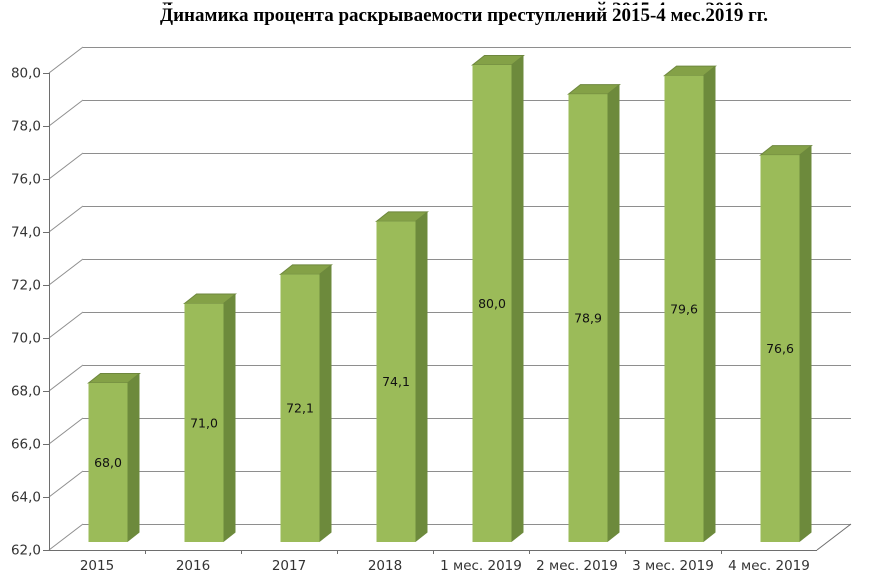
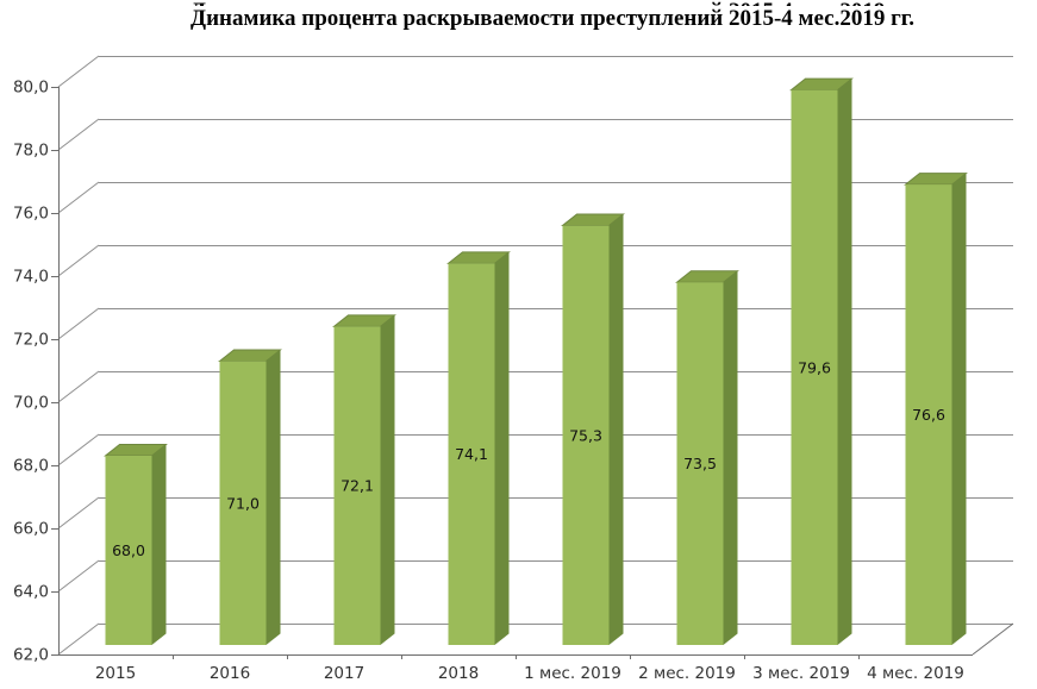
1 мес. 2019: 80,0 -> 75,3
2 мес. 2019: 78,9 -> 73,5
